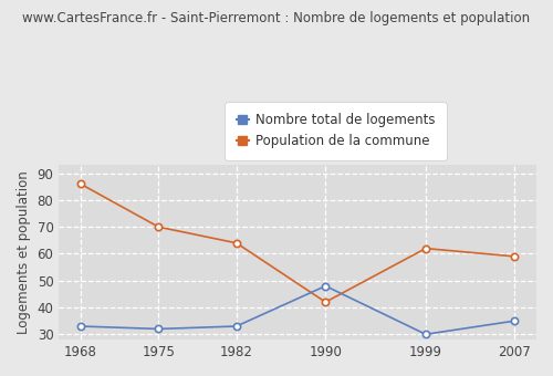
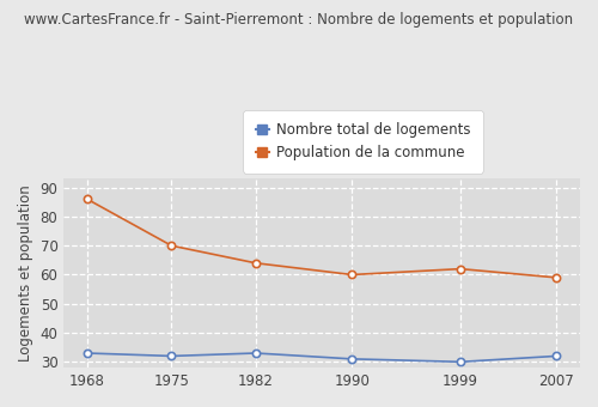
Nombre total de logements/1990: 48 -> 31
Population de la commune/1990: 42 -> 60
Nombre total de logements/2007: 35 -> 32
